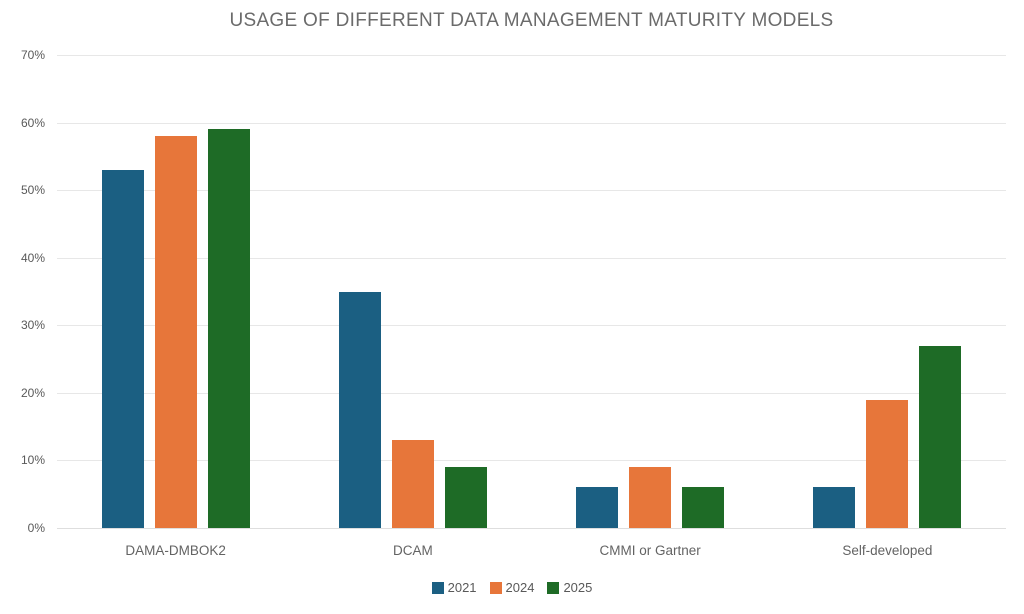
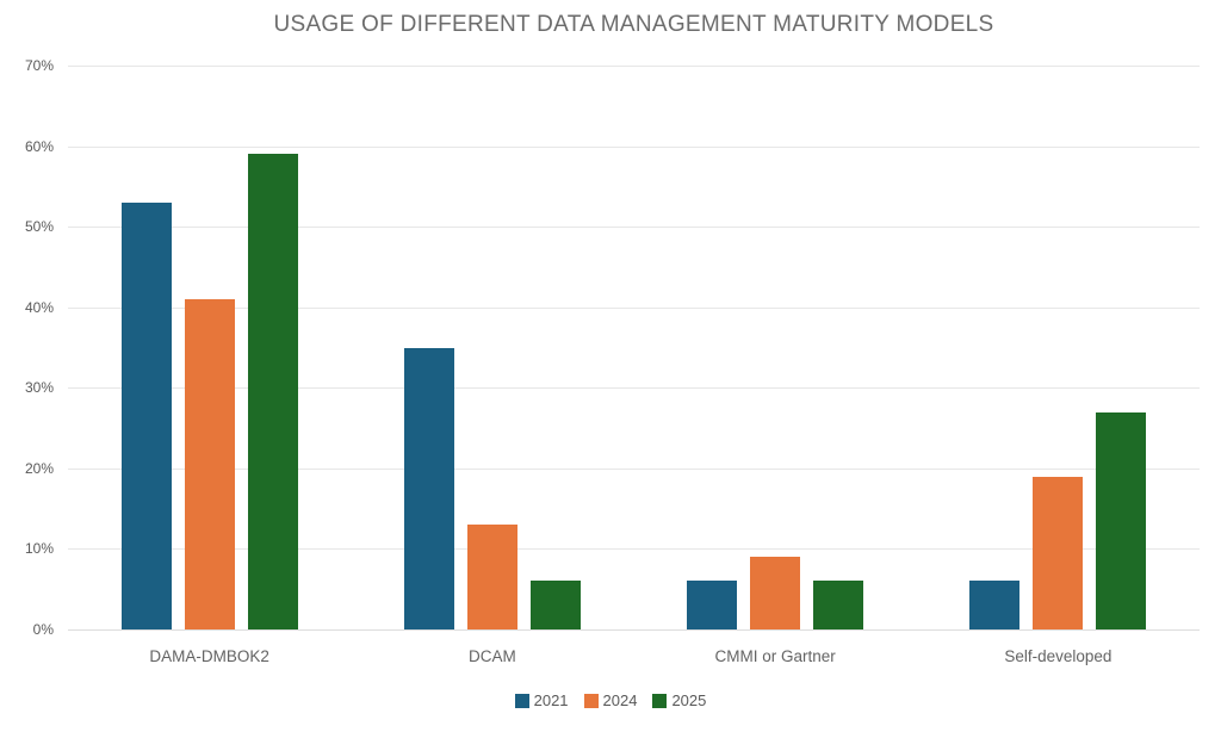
2024/DAMA-DMBOK2: 58% -> 41%
2025/DCAM: 9% -> 6%
